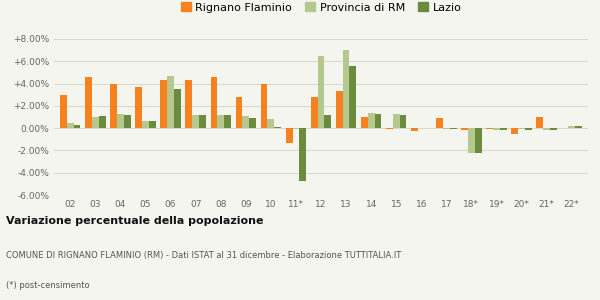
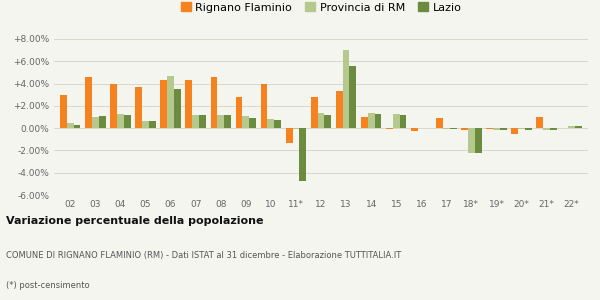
Lazio/10: 0.1% -> 0.7%
Provincia di RM/12: 6.5% -> 1.4%
